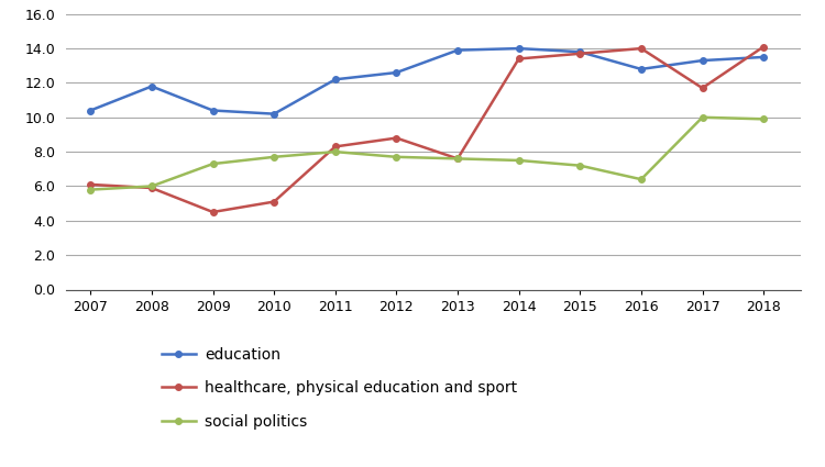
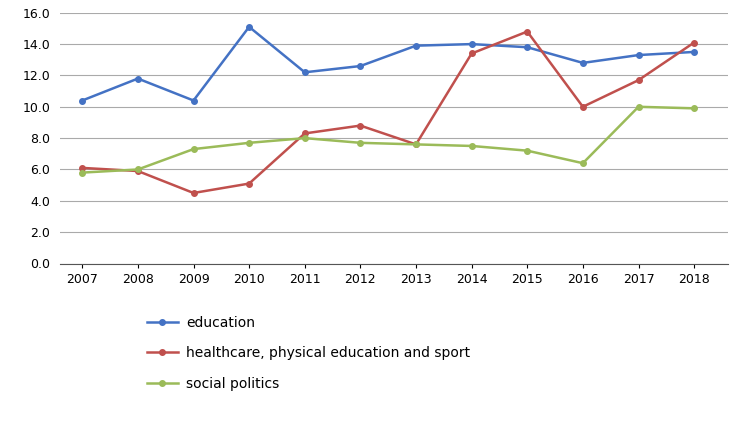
education/2010: 10.2 -> 15.1
healthcare, physical education and sport/2015: 13.7 -> 14.8
healthcare, physical education and sport/2016: 14.0 -> 10.0
